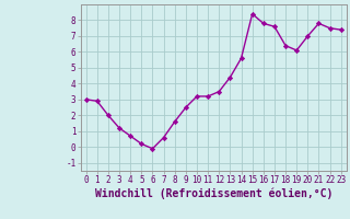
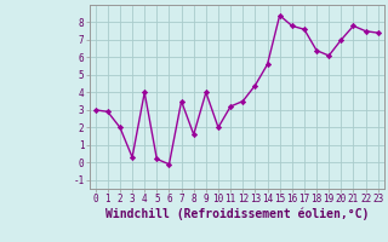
3: 1.2 -> 0.3
4: 0.7 -> 4.0
7: 0.6 -> 3.5
9: 2.5 -> 4.0
10: 3.2 -> 2.0
